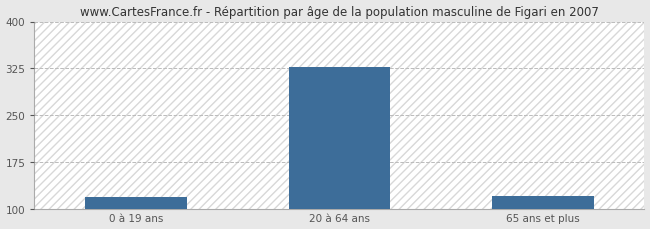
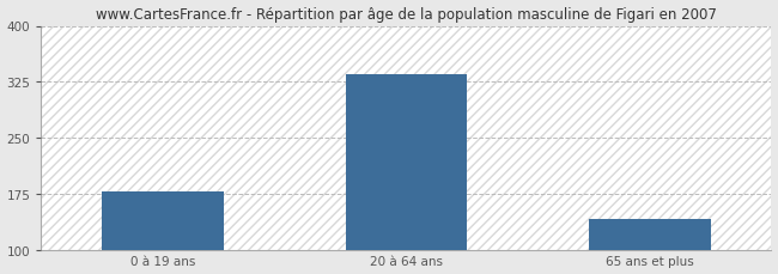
0 à 19 ans: 120 -> 178
20 à 64 ans: 327 -> 336
65 ans et plus: 122 -> 142
